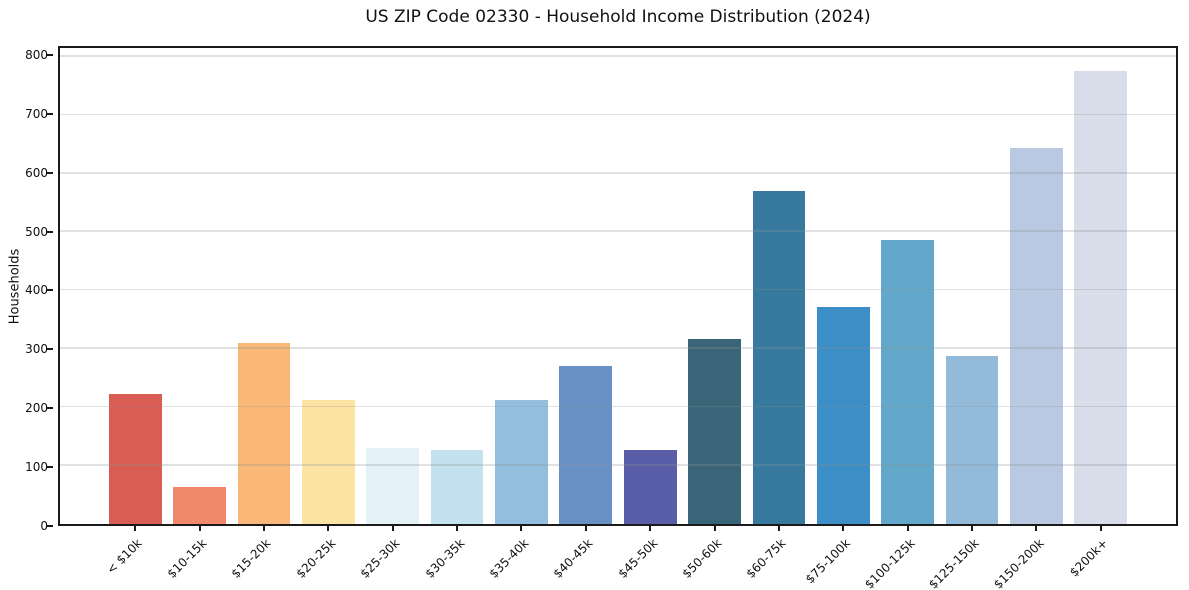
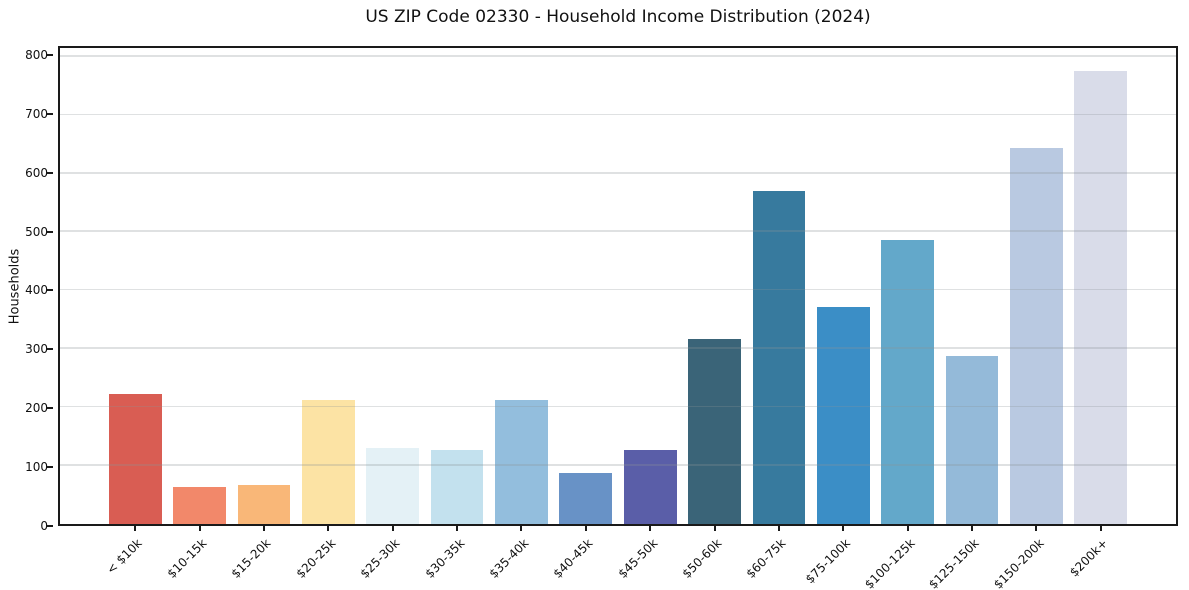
$15-20k: 310 -> 70
$40-45k: 270 -> 90
